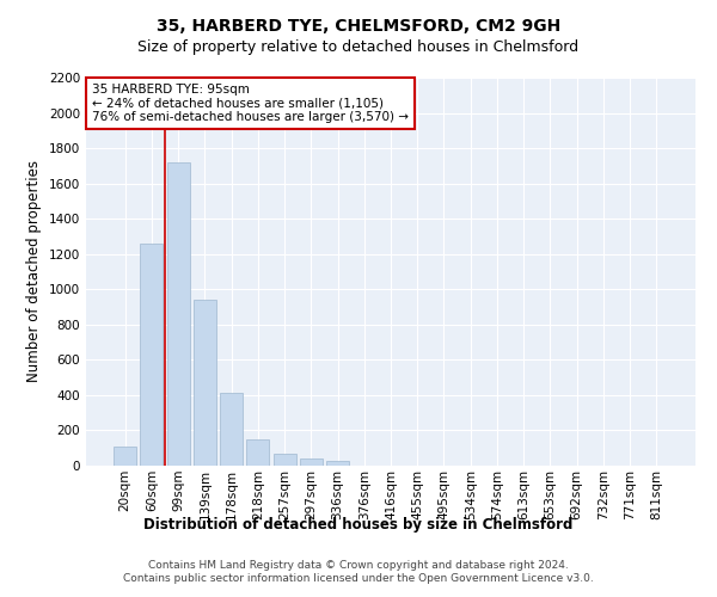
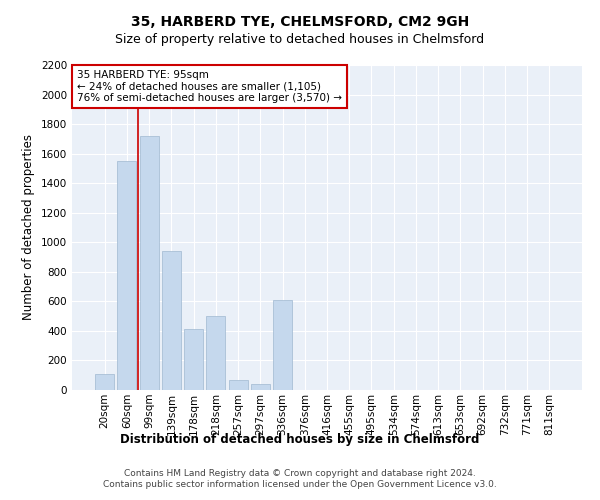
60sqm: 1260 -> 1550
218sqm: 150 -> 500
336sqm: 20 -> 610
